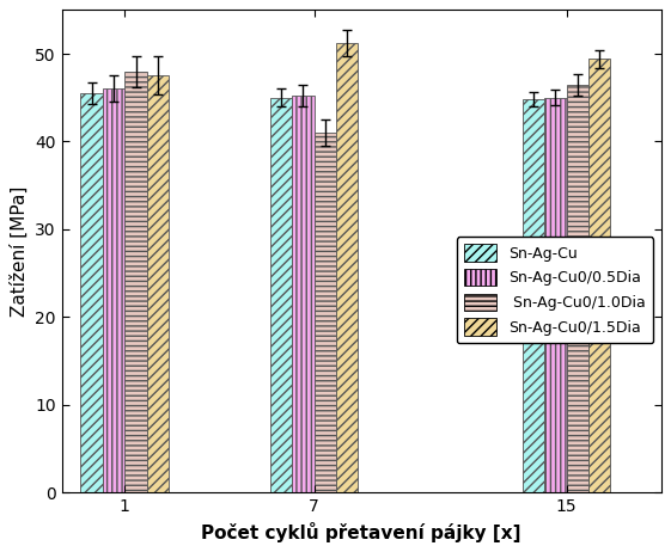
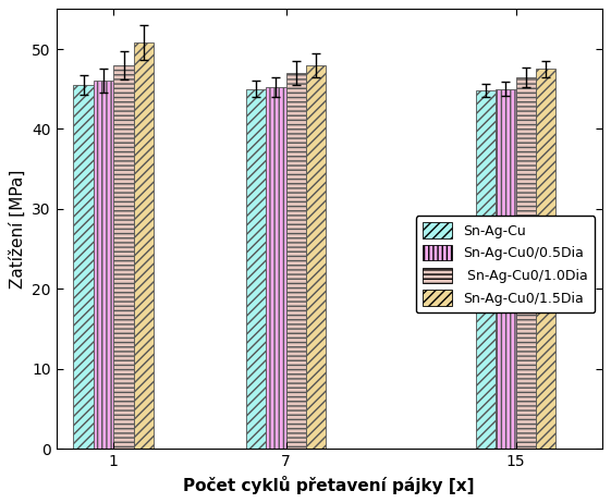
Sn-Ag-Cu0/1.5Dia/1: 47.6 -> 50.8
Sn-Ag-Cu0/1.0Dia/7: 41.0 -> 47.0
Sn-Ag-Cu0/1.5Dia/7: 51.2 -> 48.0
Sn-Ag-Cu0/1.5Dia/15: 49.4 -> 47.5
